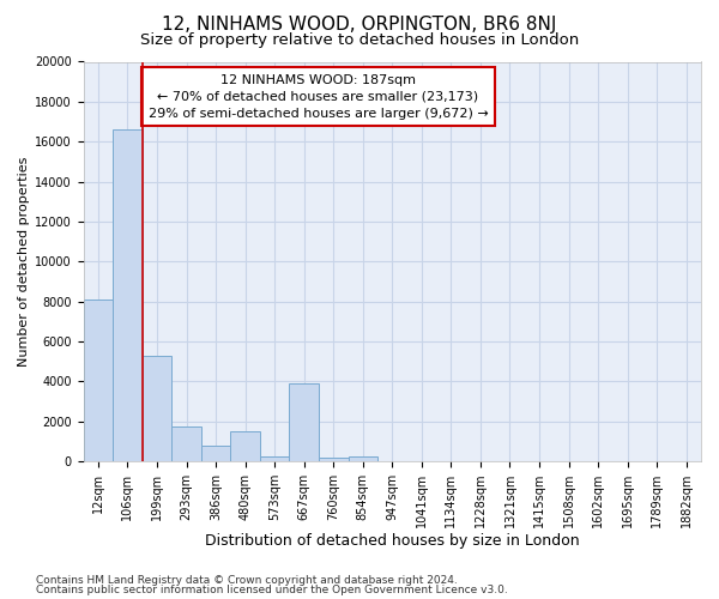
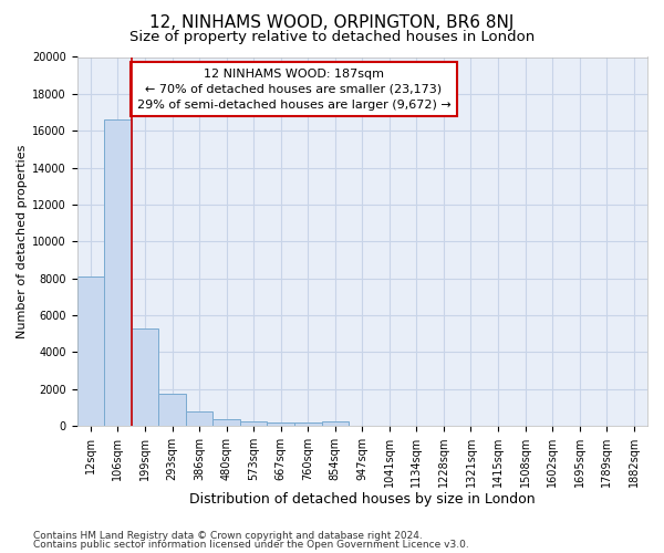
480sqm: 1500 -> 400
667sqm: 3900 -> 200
